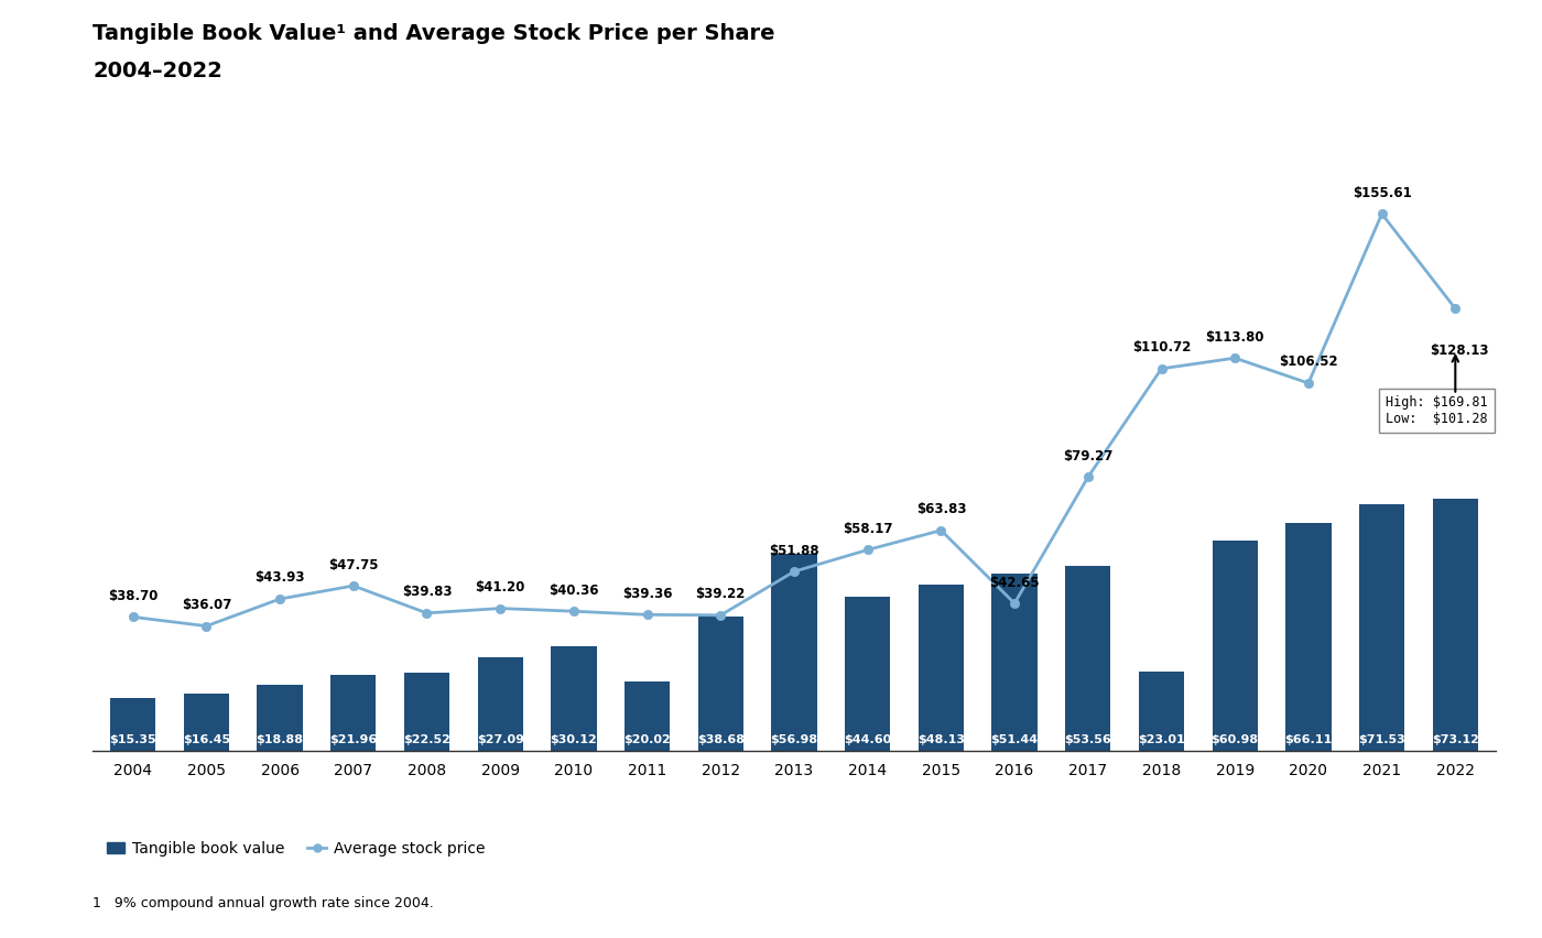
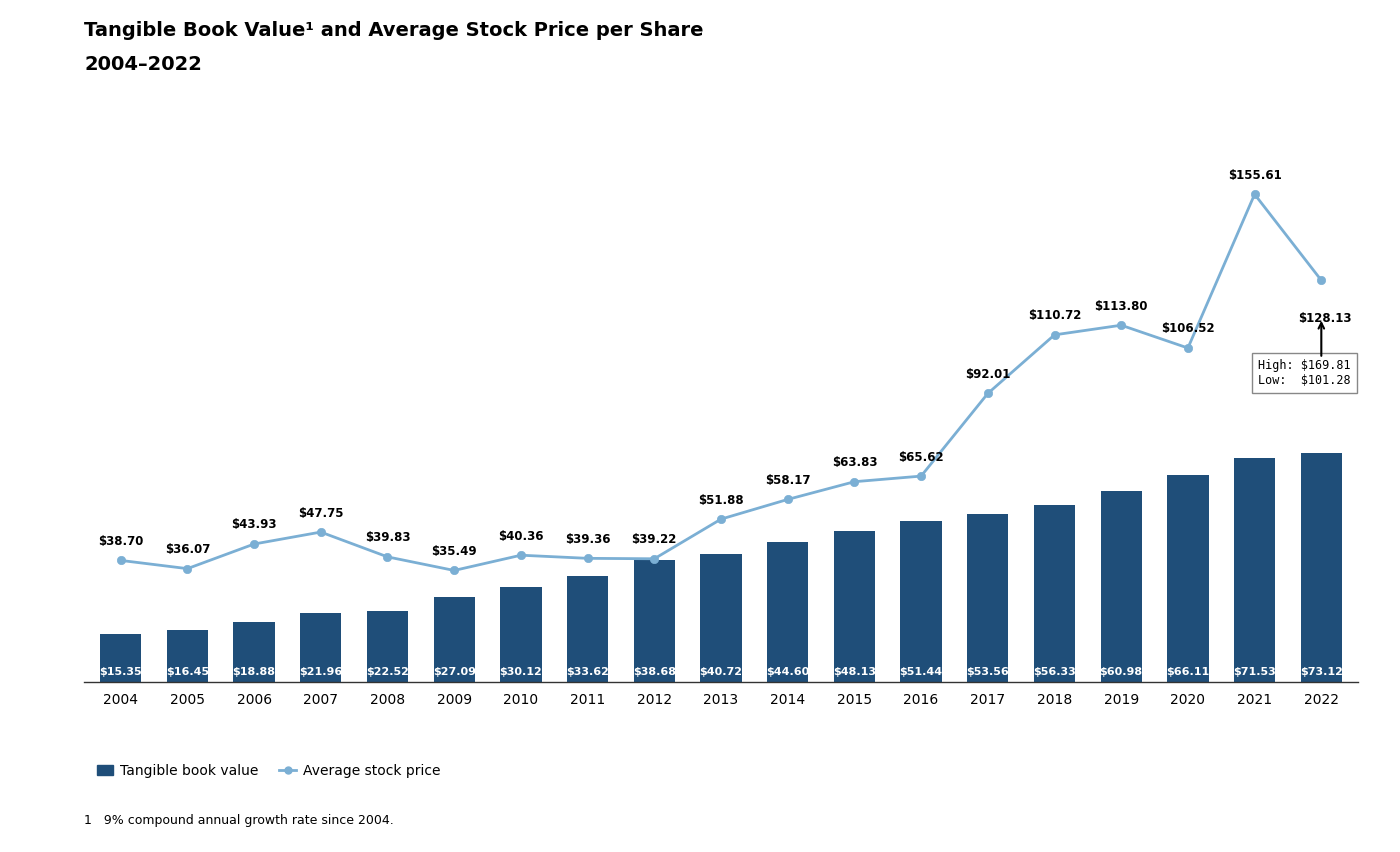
Average stock price/2009: $41.20 -> $35.49
Tangible book value/2011: $20.02 -> $33.62
Tangible book value/2013: $56.98 -> $40.72
Average stock price/2016: $42.65 -> $65.62
Average stock price/2017: $79.27 -> $92.01
Tangible book value/2018: $23.01 -> $56.33
